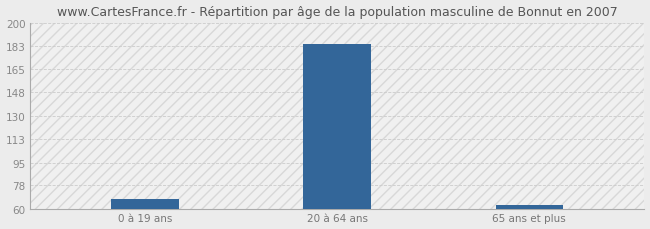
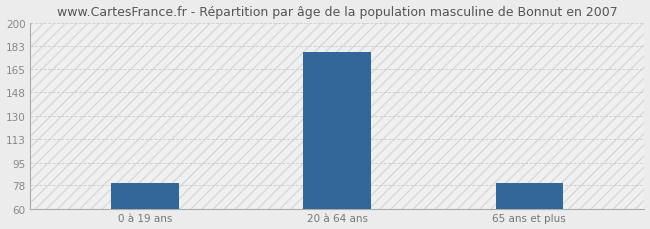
0 à 19 ans: 68 -> 80
20 à 64 ans: 184 -> 178
65 ans et plus: 63 -> 80
